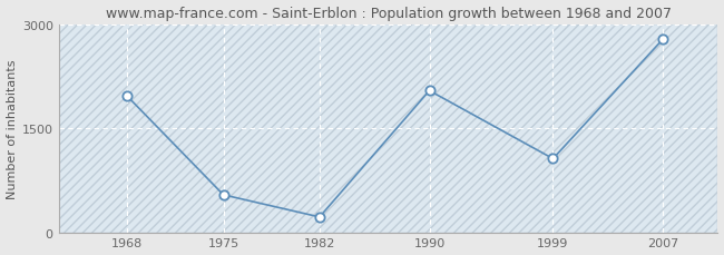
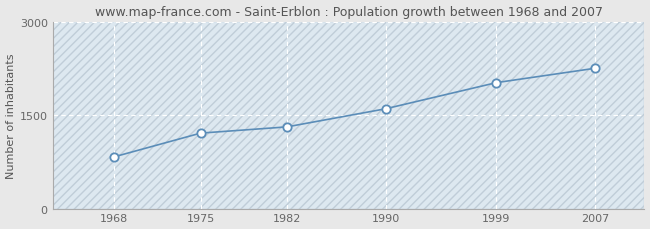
1968: 1960 -> 830
1975: 540 -> 1210
1982: 220 -> 1310
1990: 2040 -> 1600
1999: 1060 -> 2020
2007: 2780 -> 2250
